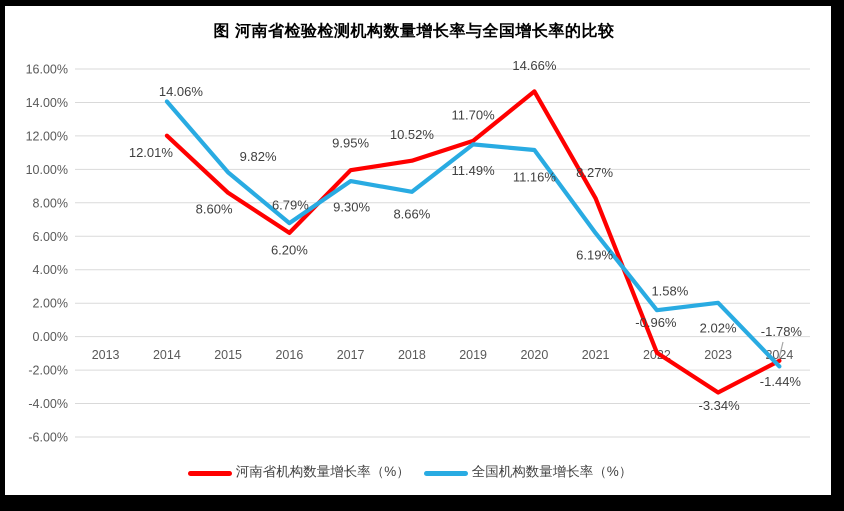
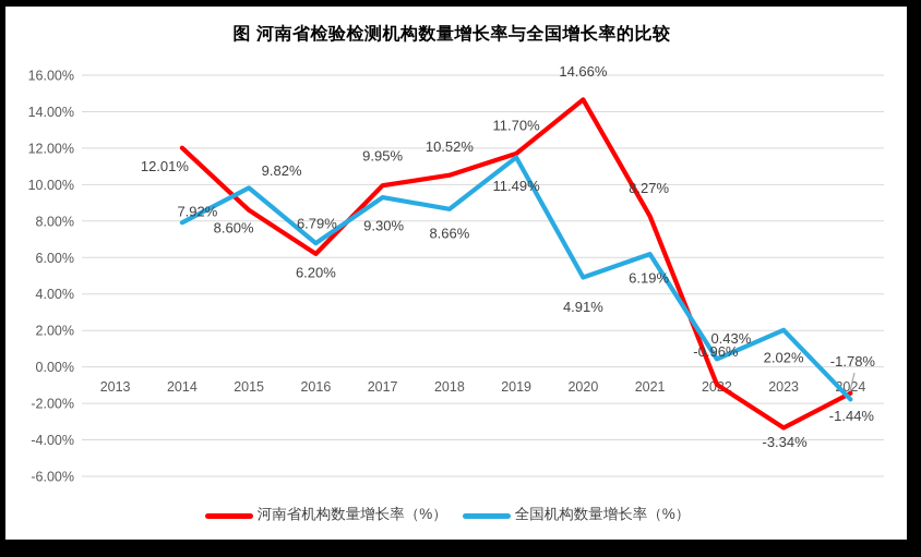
全国机构数量增长率（%）/2014: 14.06% -> 7.92%
全国机构数量增长率（%）/2020: 11.16% -> 4.91%
全国机构数量增长率（%）/2022: 1.58% -> 0.43%
